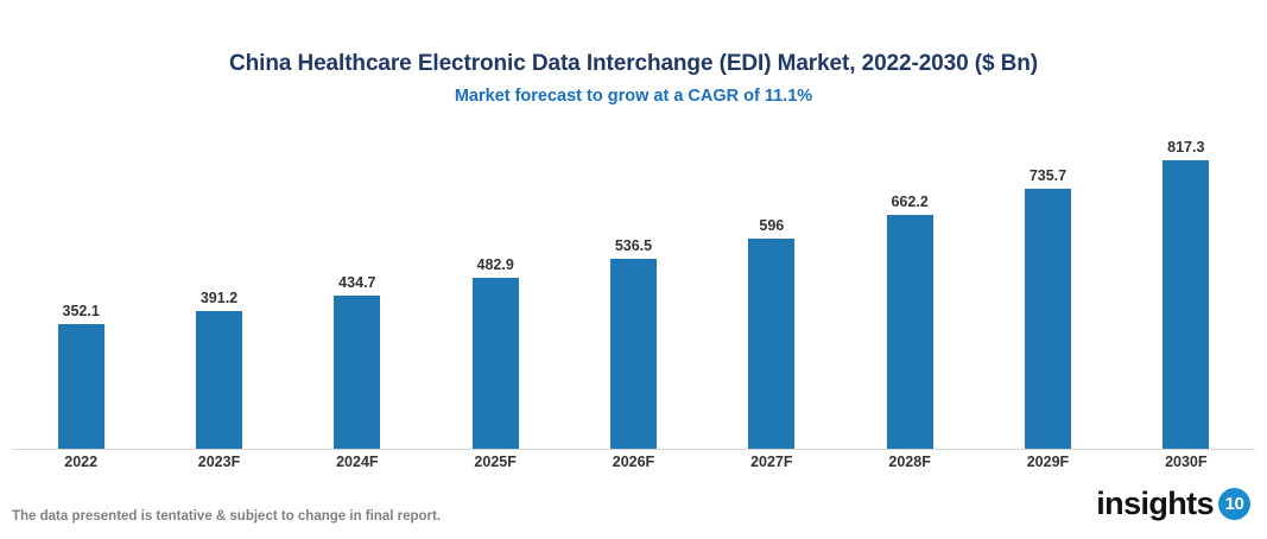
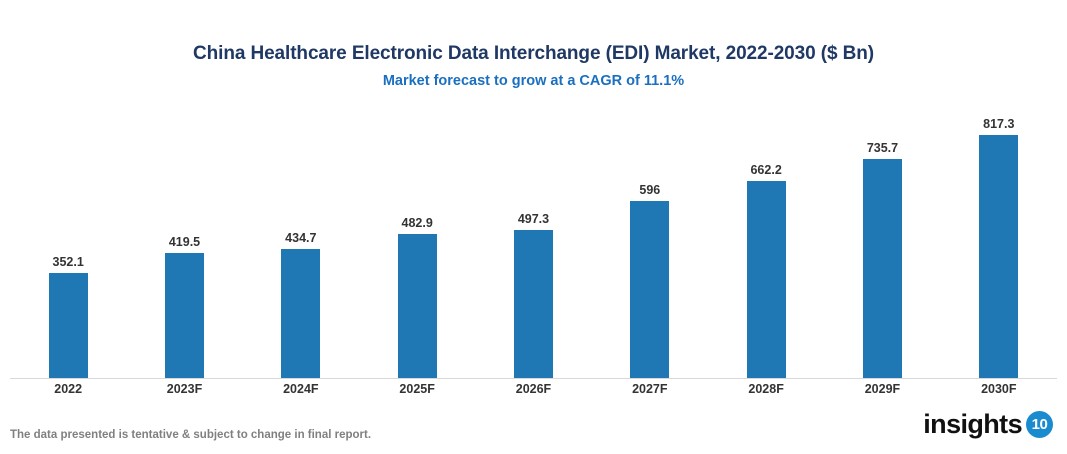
2023F: 391.2 -> 419.5
2026F: 536.5 -> 497.3
